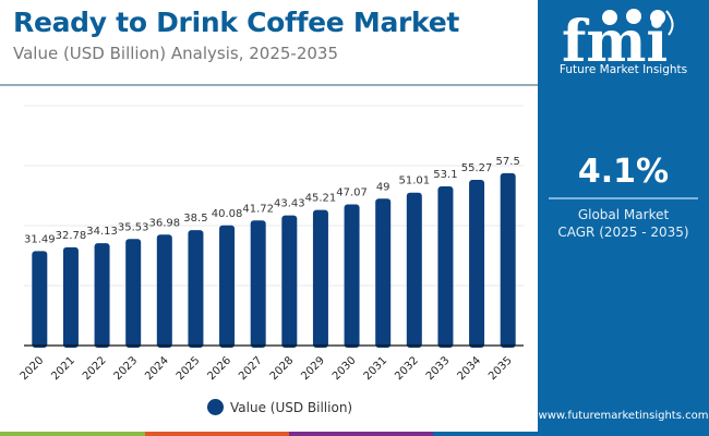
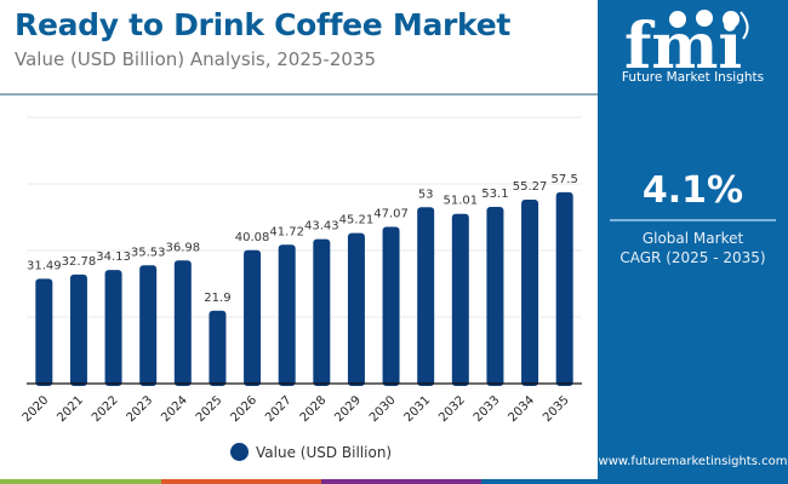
2025: 38.5 -> 21.9
2031: 49 -> 53
